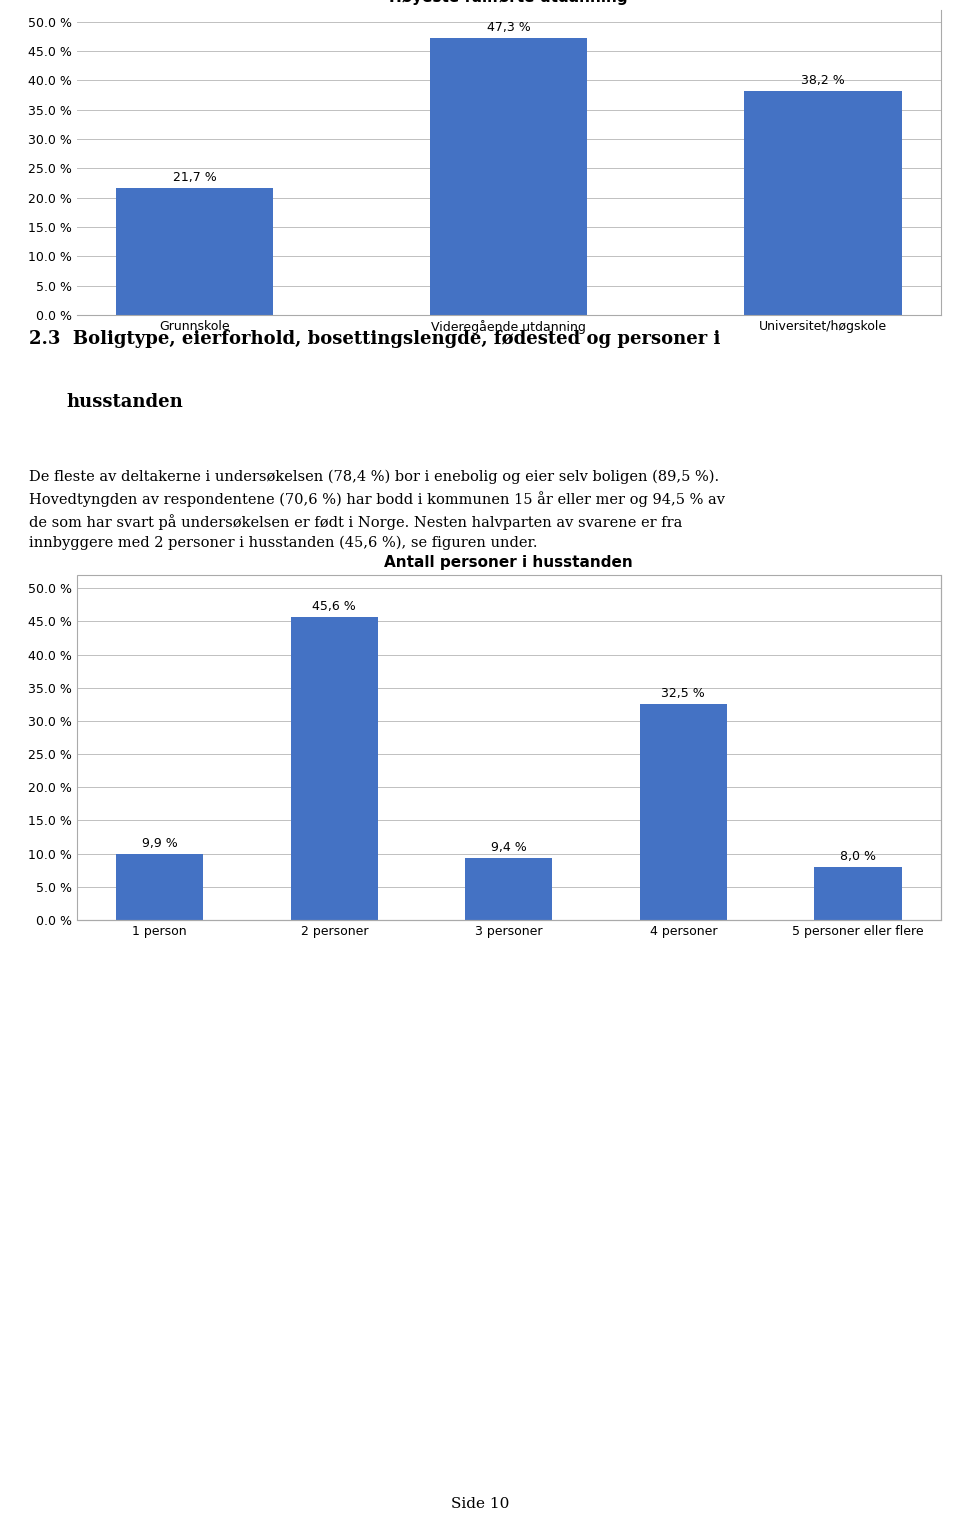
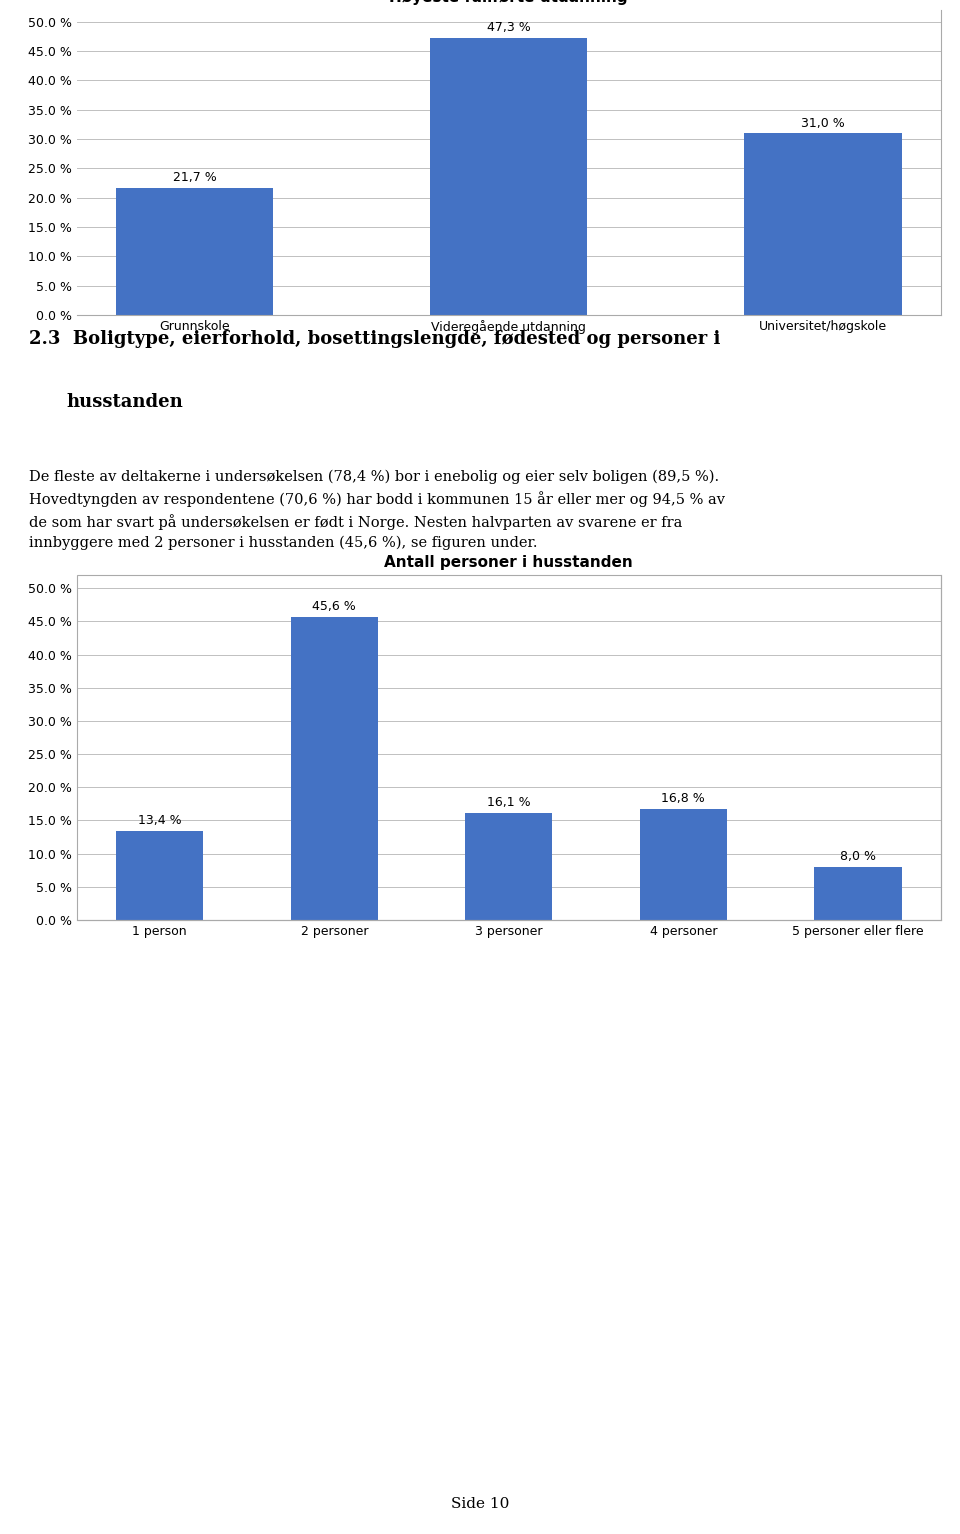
Universitet/høgskole: 38,2 -> 31,0
Antall personer i husstanden/1 person: 9,9 -> 13,4
Antall personer i husstanden/3 personer: 9,4 -> 16,1
Antall personer i husstanden/4 personer: 32,5 -> 16,8
